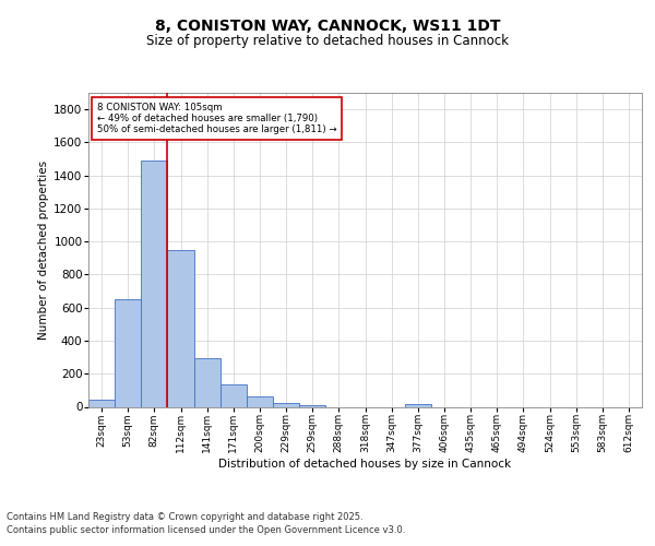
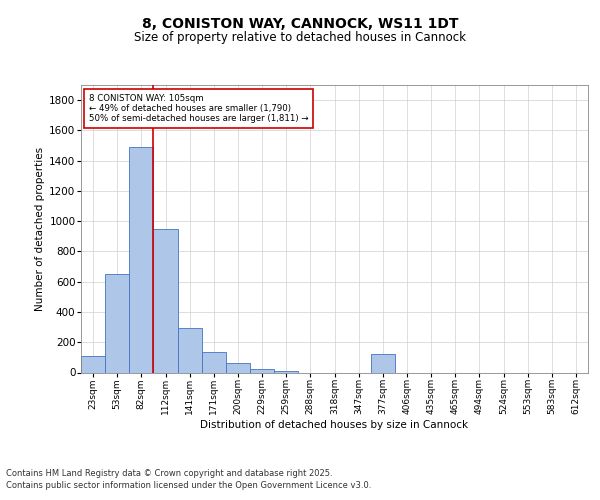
23sqm: 40 -> 110
377sqm: 10 -> 120
